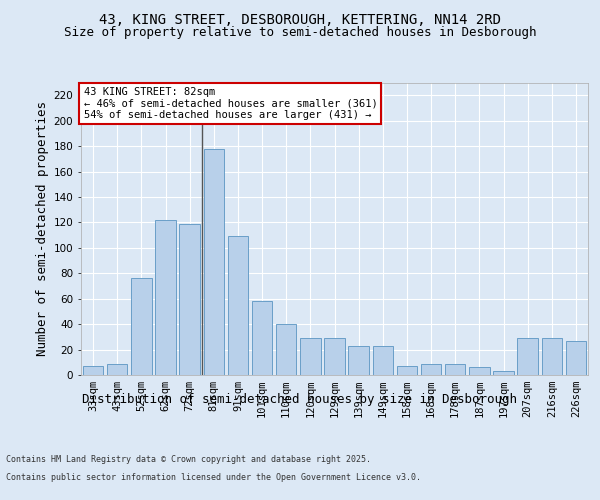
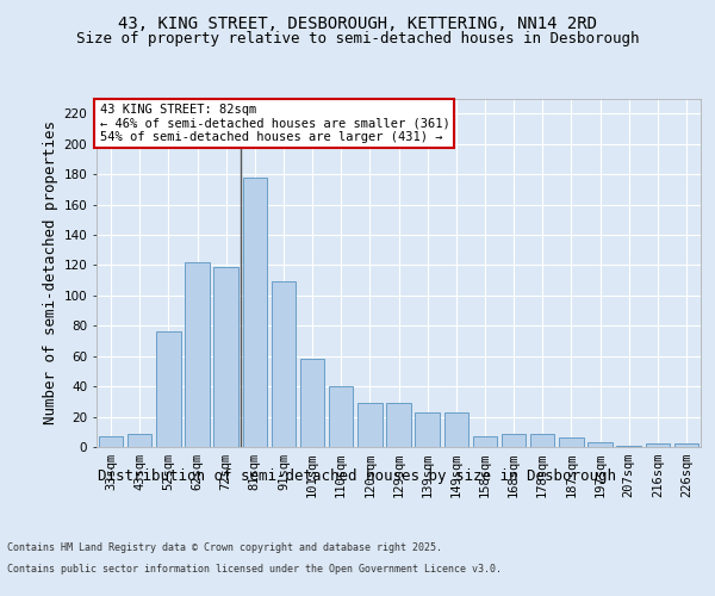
207sqm: 29 -> 1
216sqm: 29 -> 2
226sqm: 27 -> 2
